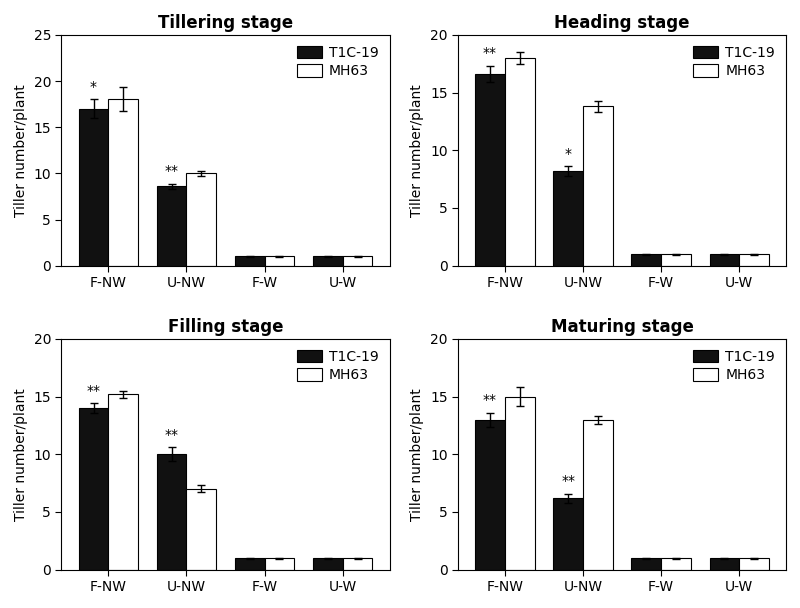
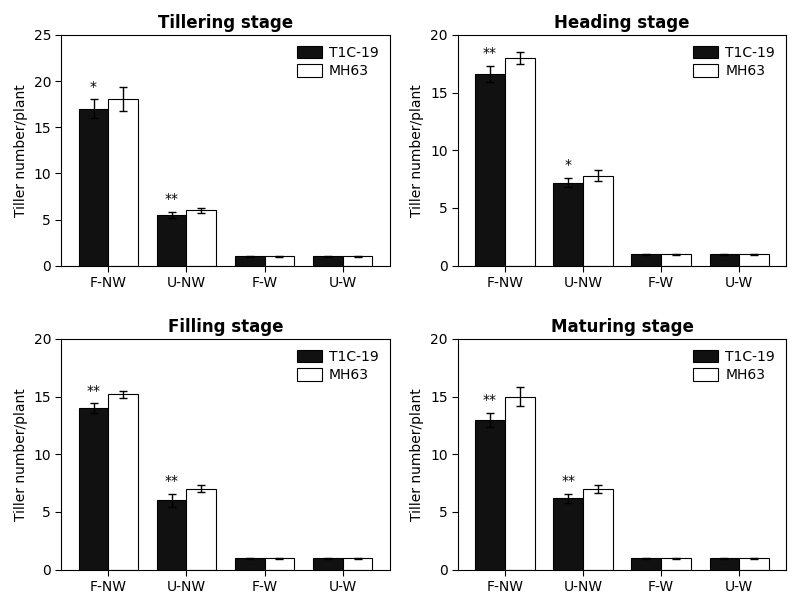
Tillering stage/T1C-19/U-NW: 8.6 -> 5.5
Tillering stage/MH63/U-NW: 10 -> 6
Heading stage/T1C-19/U-NW: 8.2 -> 7.2
Heading stage/MH63/U-NW: 13.8 -> 7.8
Filling stage/T1C-19/U-NW: 10 -> 6
Maturing stage/MH63/U-NW: 13 -> 7
